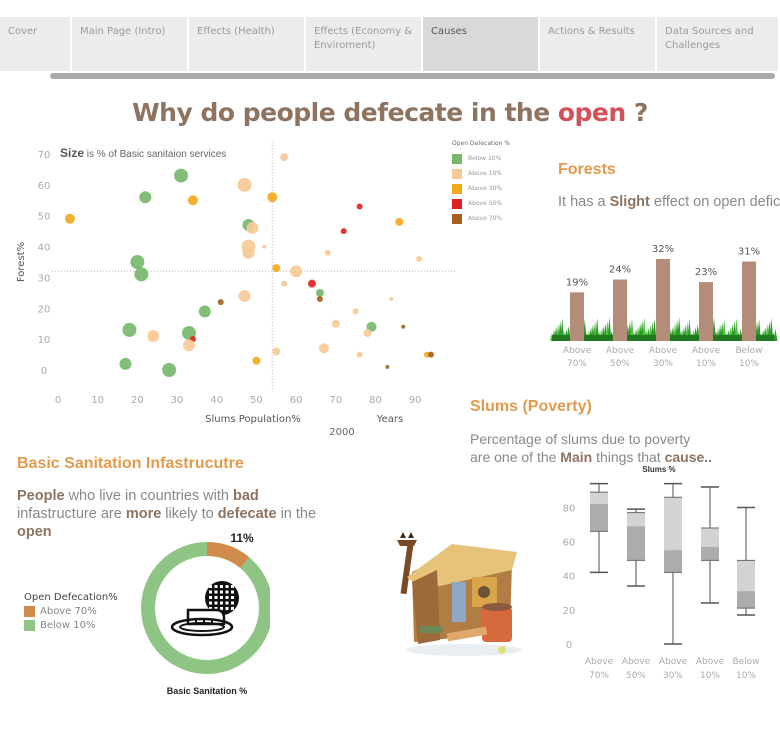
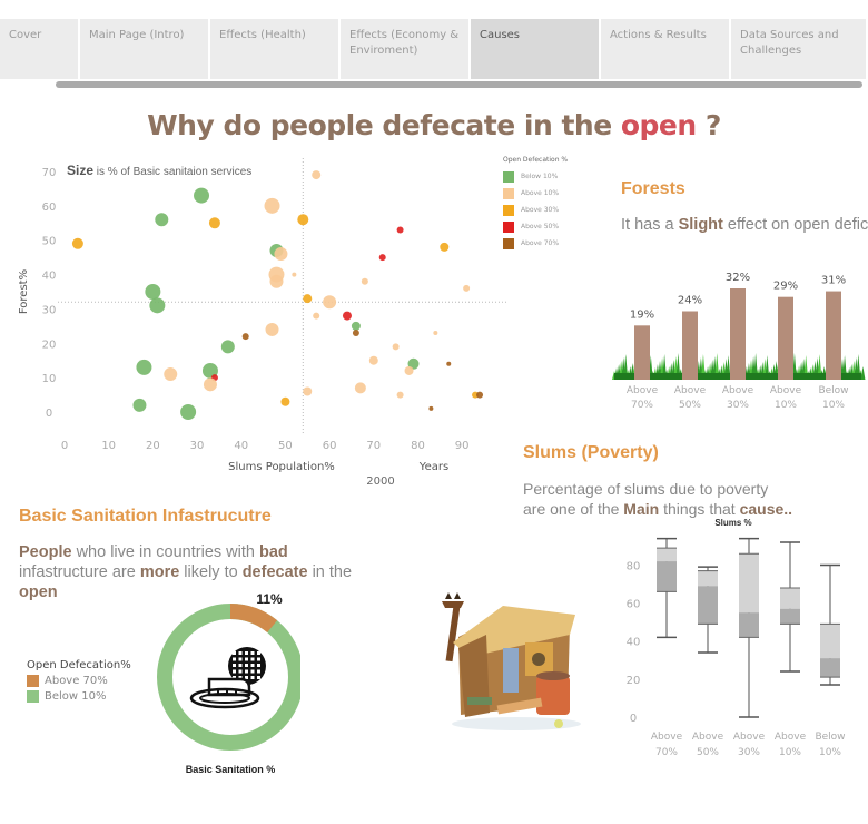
Forests/Above 10%: 23% -> 29%
